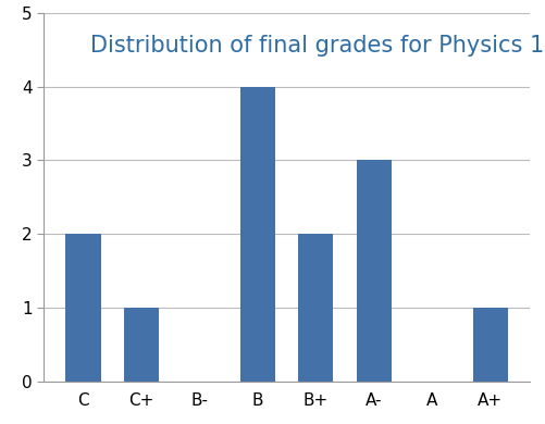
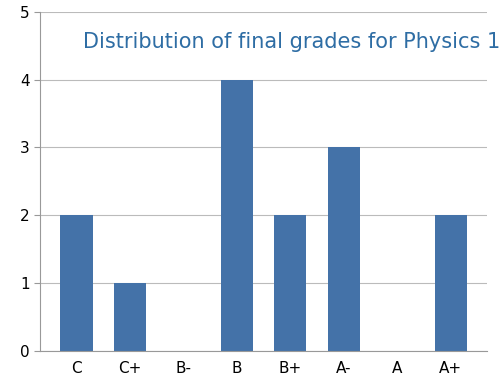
A+: 1 -> 2
